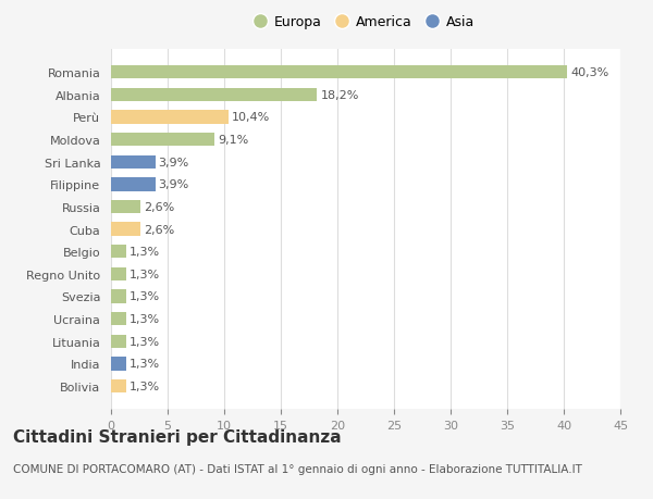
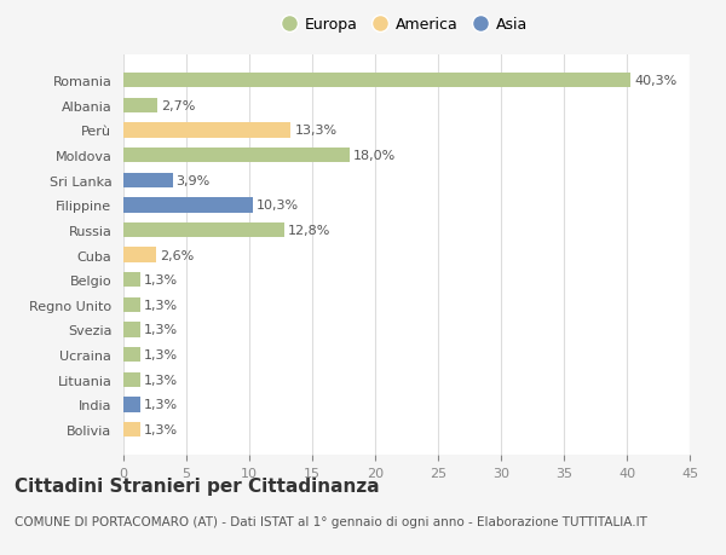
Albania: 18,2% -> 2,7%
Perù: 10,4% -> 13,3%
Moldova: 9,1% -> 18,0%
Filippine: 3,9% -> 10,3%
Russia: 2,6% -> 12,8%
